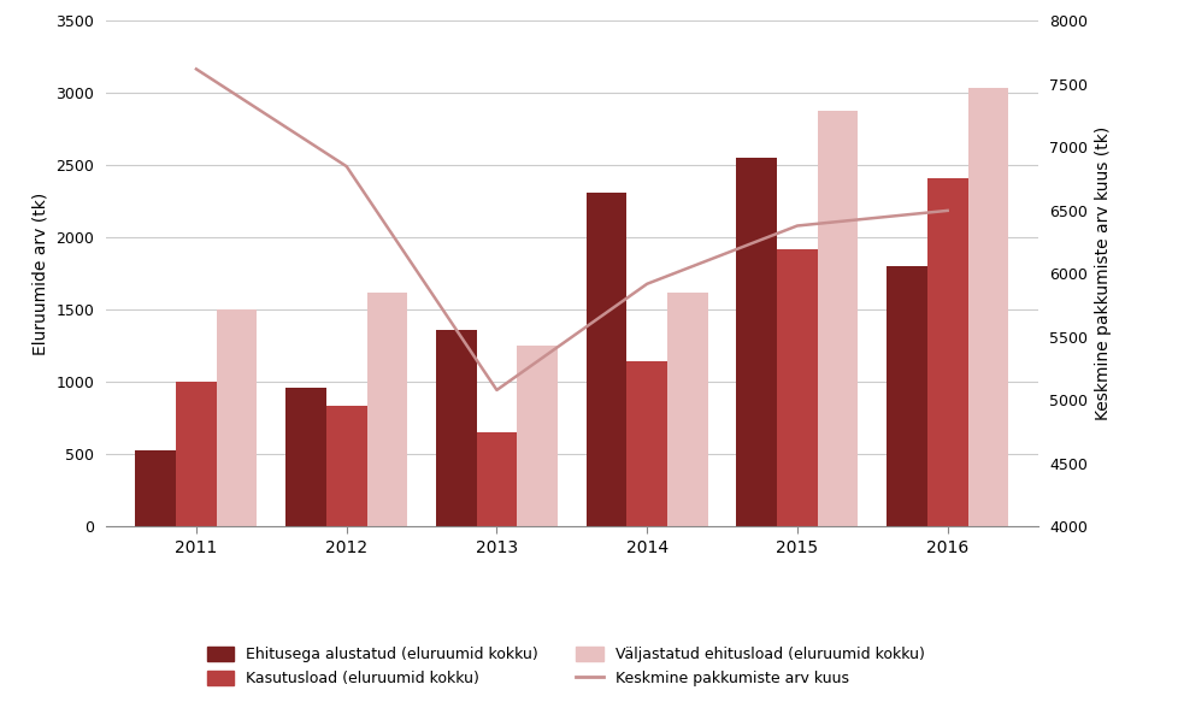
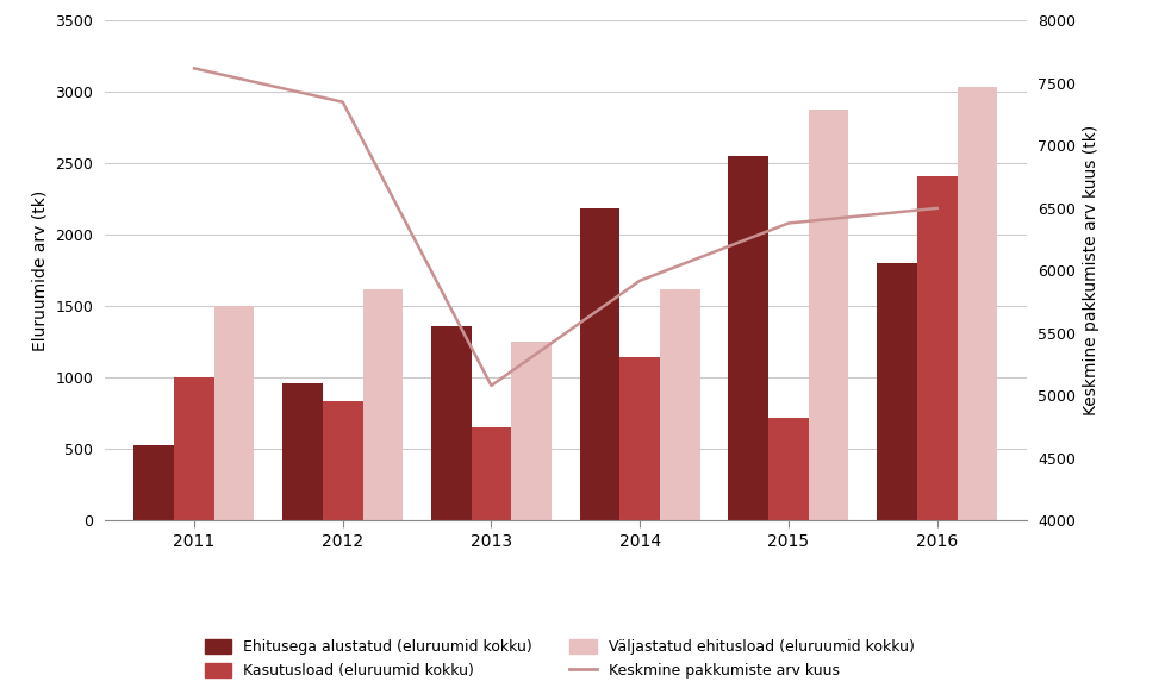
Keskmine pakkumiste arv kuus/2012: 6850 -> 7350
Ehitusega alustatud (eluruumid kokku)/2014: 2310 -> 2190
Kasutusload (eluruumid kokku)/2015: 1920 -> 720
